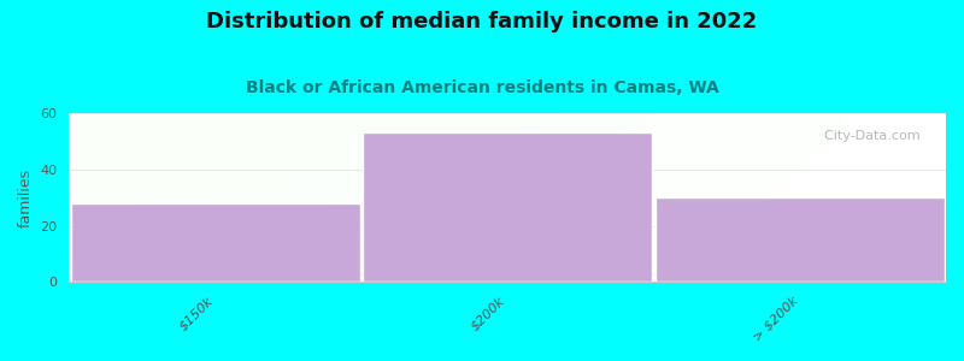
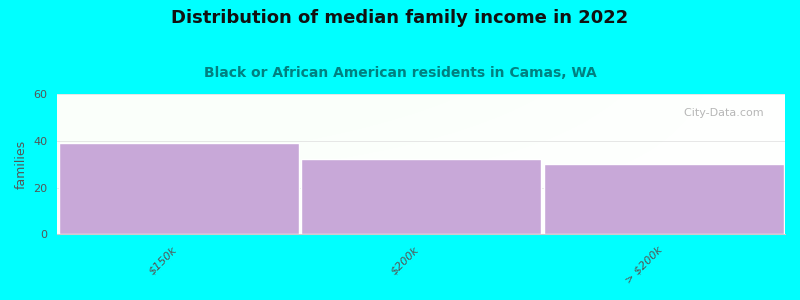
$150k: 28 -> 39
$200k: 53 -> 32
